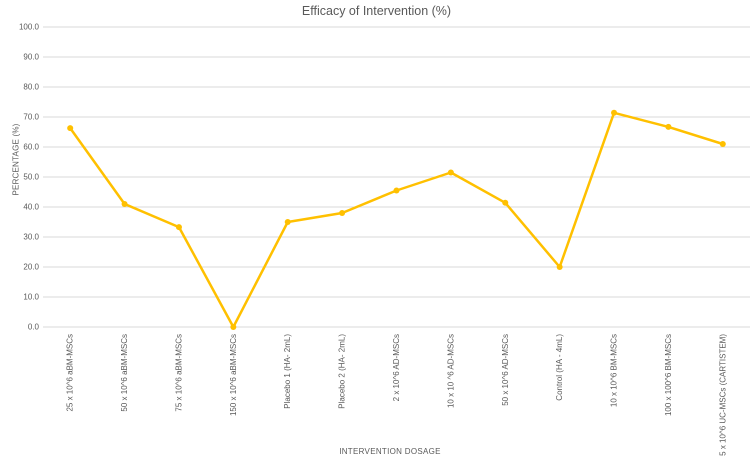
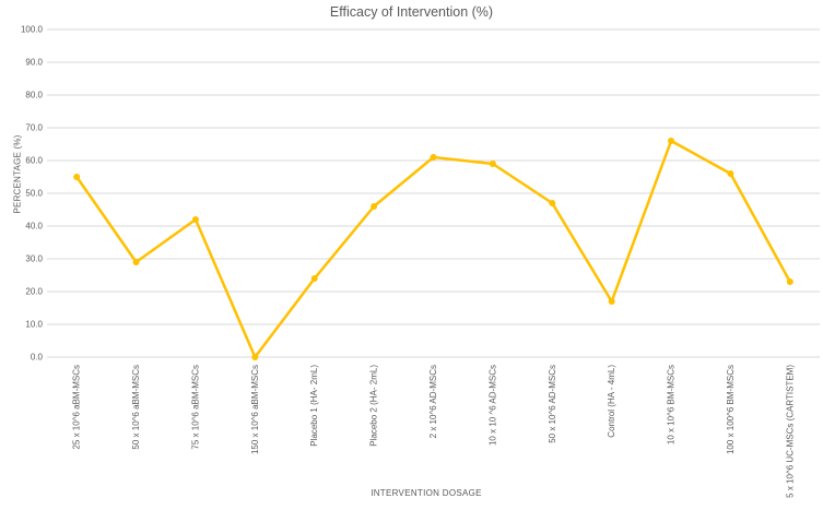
25 x 10^6 aBM-MSCs: 66 -> 55
50 x 10^6 aBM-MSCs: 41 -> 29
75 x 10^6 aBM-MSCs: 33 -> 42
Placebo 1 (HA- 2mL): 35 -> 24
Placebo 2 (HA- 2mL): 38 -> 46
2 x 10^6 AD-MSCs: 46 -> 61
10 x 10 ^6 AD-MSCs: 52 -> 59
50 x 10^6 AD-MSCs: 41 -> 47
Control (HA - 4mL): 20 -> 17
10 x 10^6 BM-MSCs: 71 -> 66
100 x 100^6 BM-MSCs: 67 -> 56
5 x 10^6 UC-MSCs (CARTISTEM): 61 -> 23
